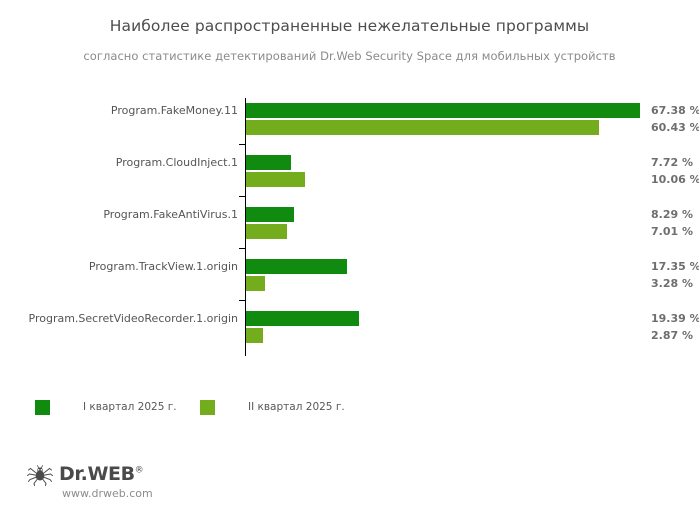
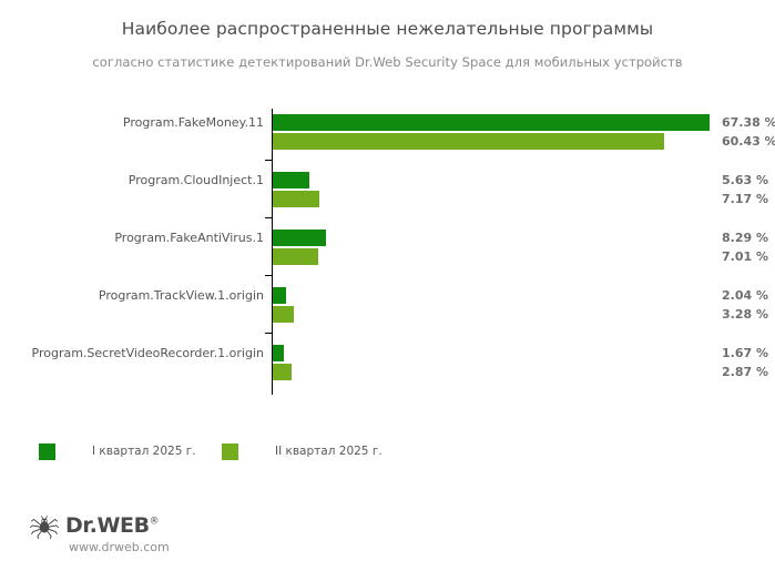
I квартал 2025 г./Program.CloudInject.1: 7.72 -> 5.63
II квартал 2025 г./Program.CloudInject.1: 10.06 -> 7.17
I квартал 2025 г./Program.TrackView.1.origin: 17.35 -> 2.04
I квартал 2025 г./Program.SecretVideoRecorder.1.origin: 19.39 -> 1.67
